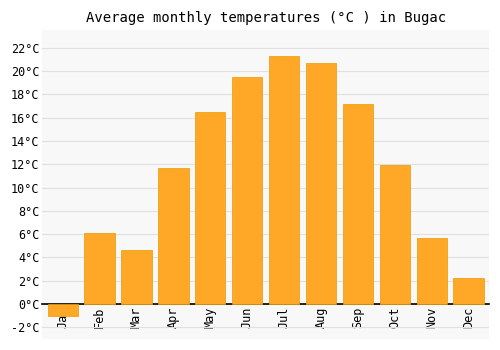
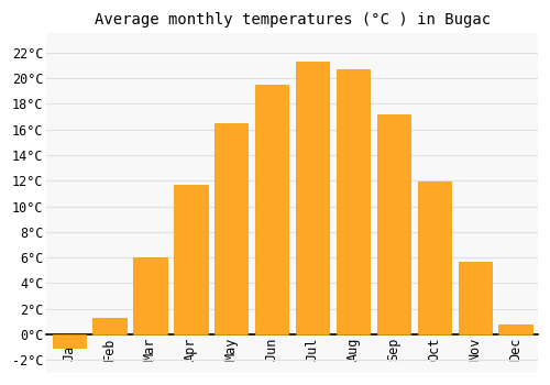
Feb: 6.1°C -> 1.3°C
Mar: 4.6°C -> 6.0°C
Dec: 2.2°C -> 0.8°C
